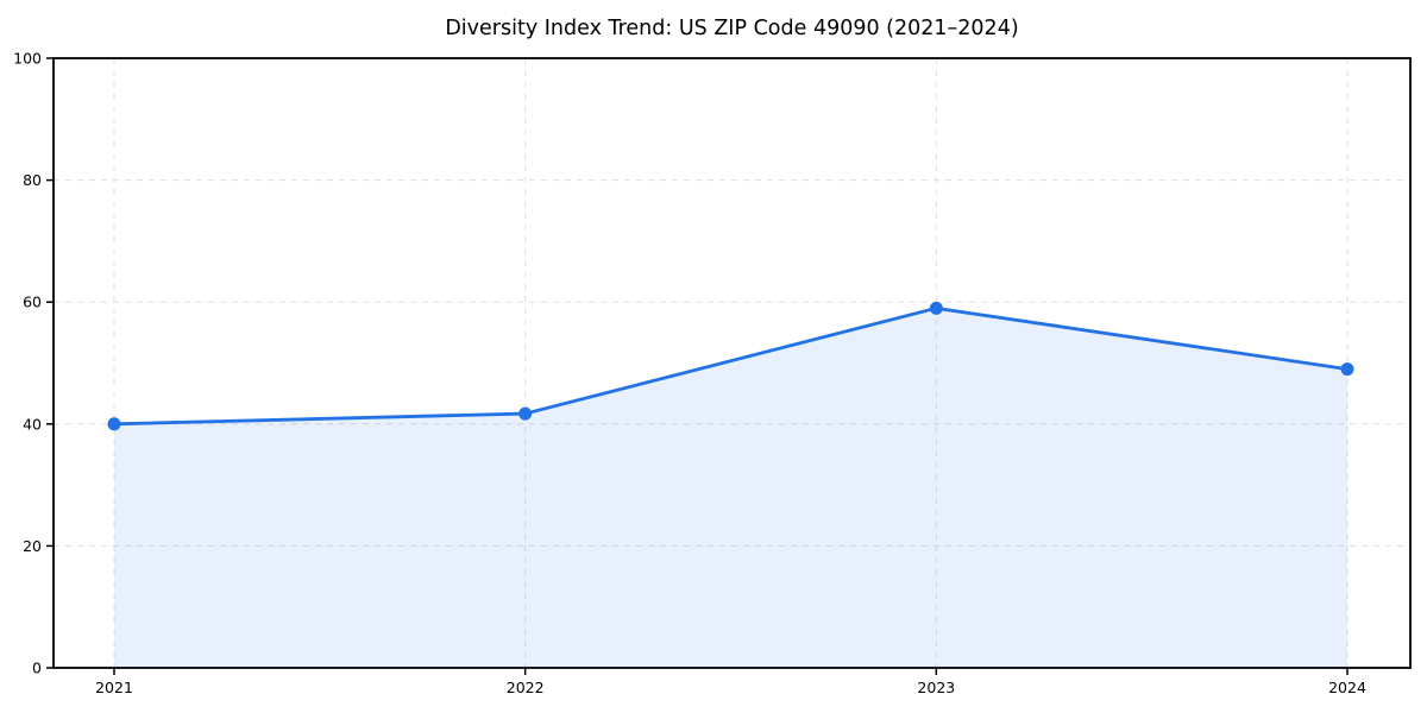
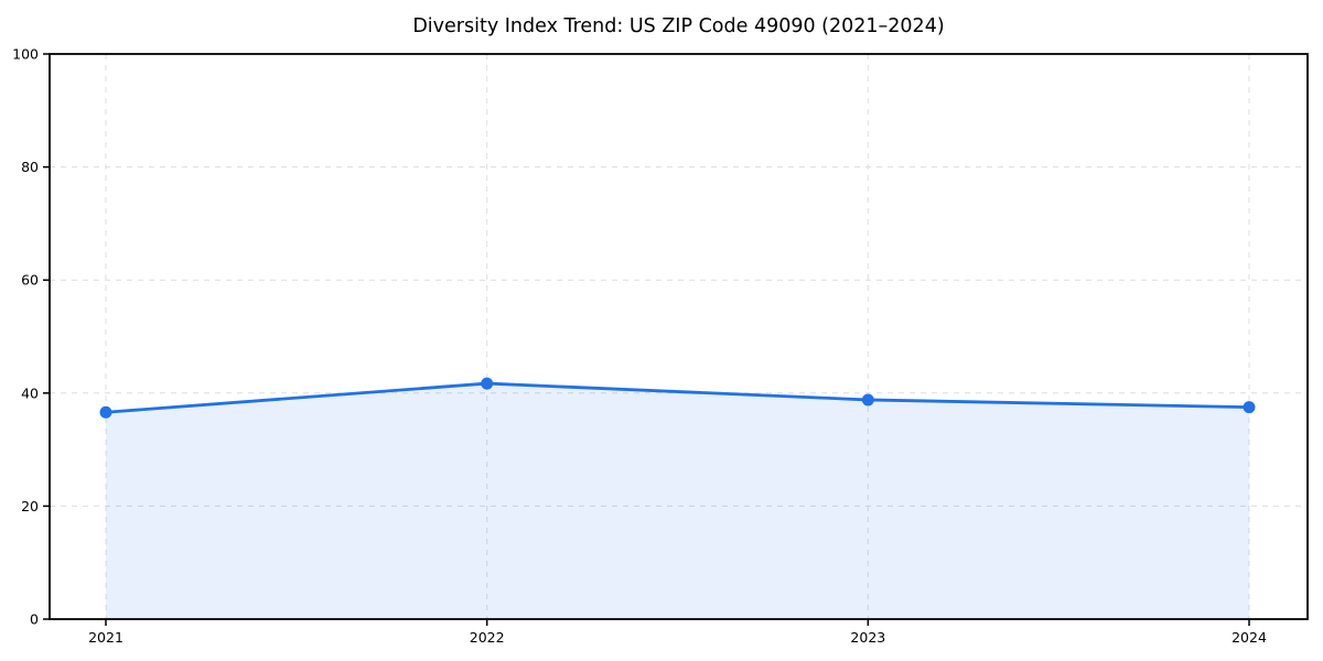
2021: 40 -> 37
2023: 59 -> 39
2024: 49 -> 38
